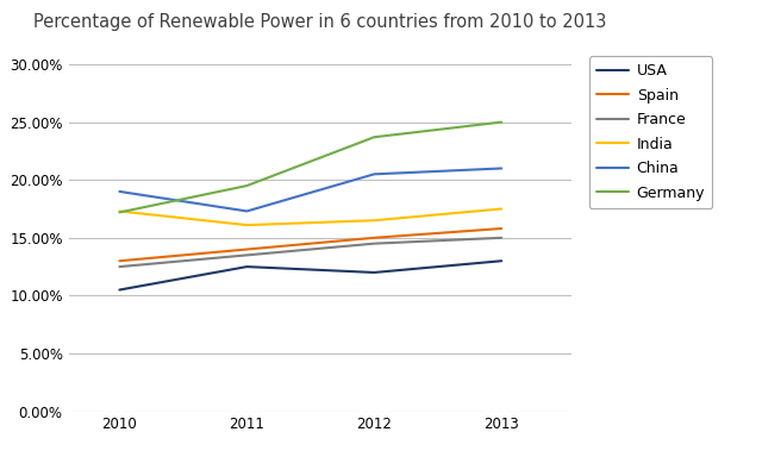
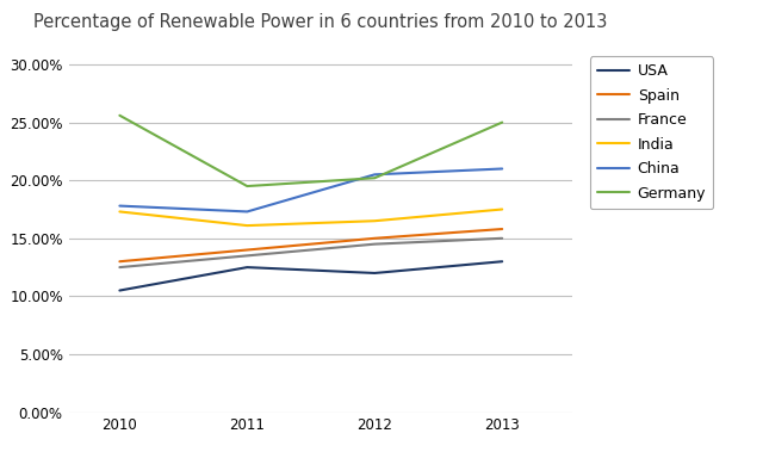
China/2010: 19.0% -> 17.8%
Germany/2010: 17.2% -> 25.6%
Germany/2012: 23.7% -> 20.2%
